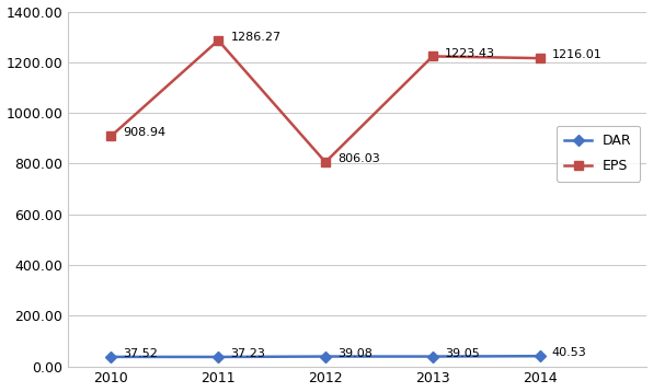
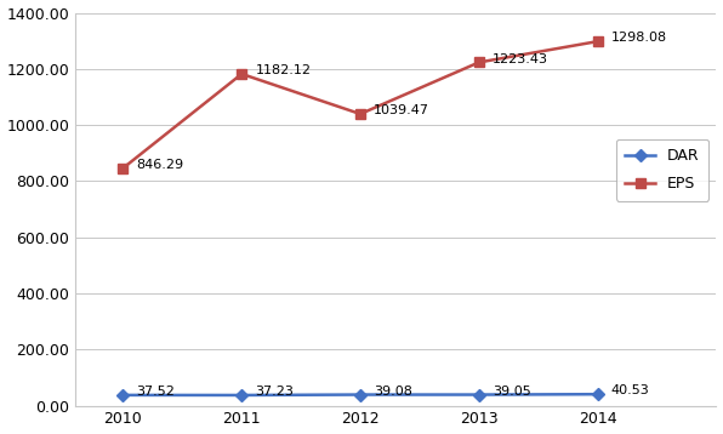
EPS/2010: 908.94 -> 846.29
EPS/2011: 1286.27 -> 1182.12
EPS/2012: 806.03 -> 1039.47
EPS/2014: 1216.01 -> 1298.08
